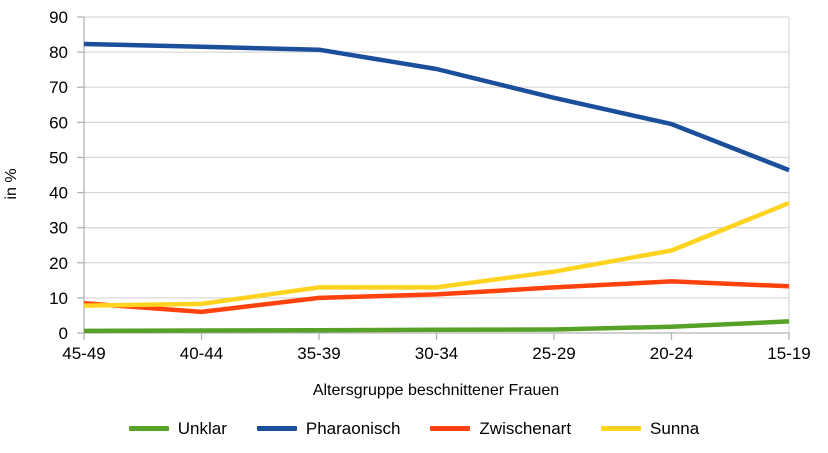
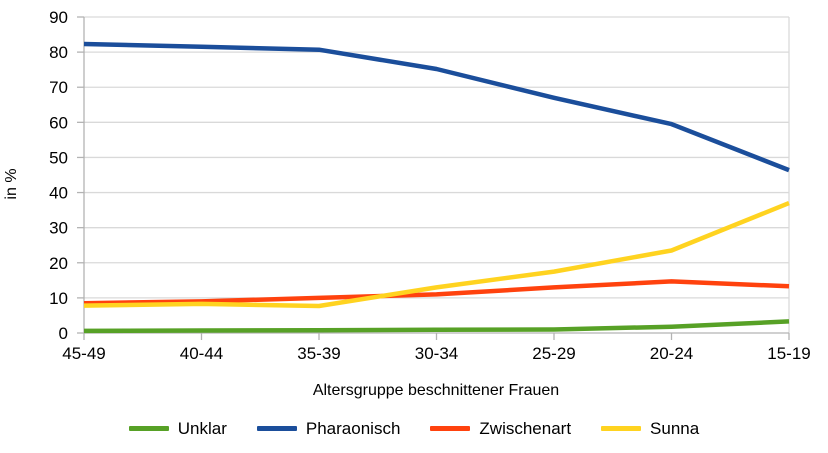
Zwischenart/40-44: 6 -> 9
Sunna/35-39: 13 -> 8
